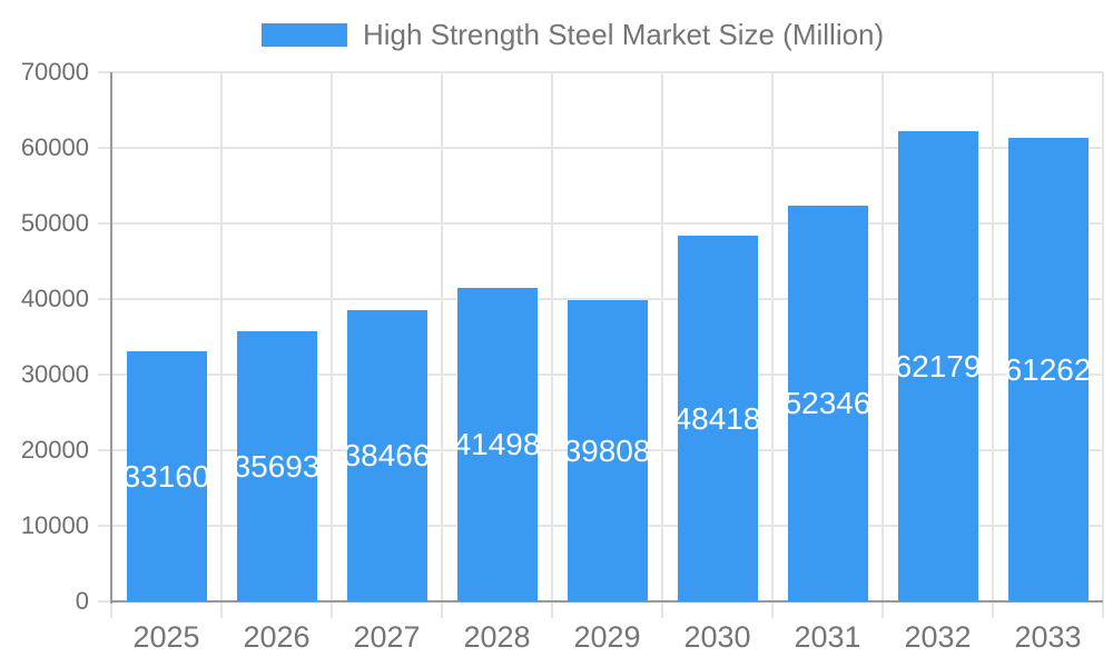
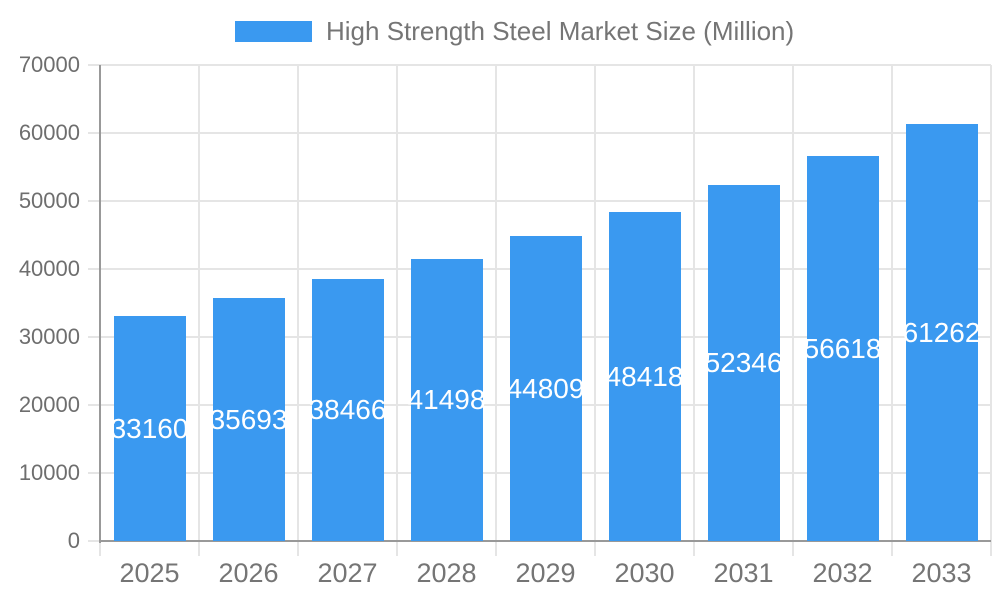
2029: 39808 -> 44809
2032: 62179 -> 56618
